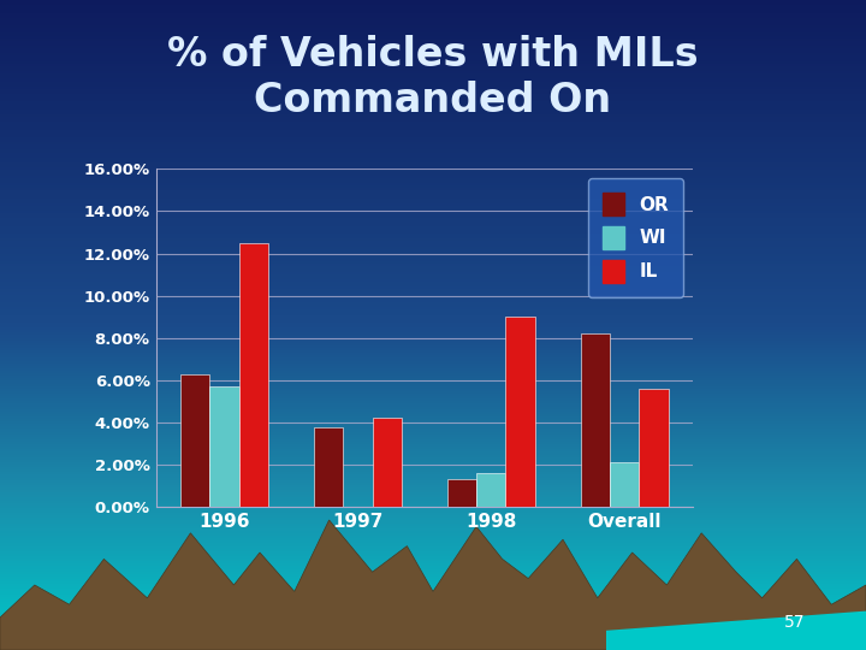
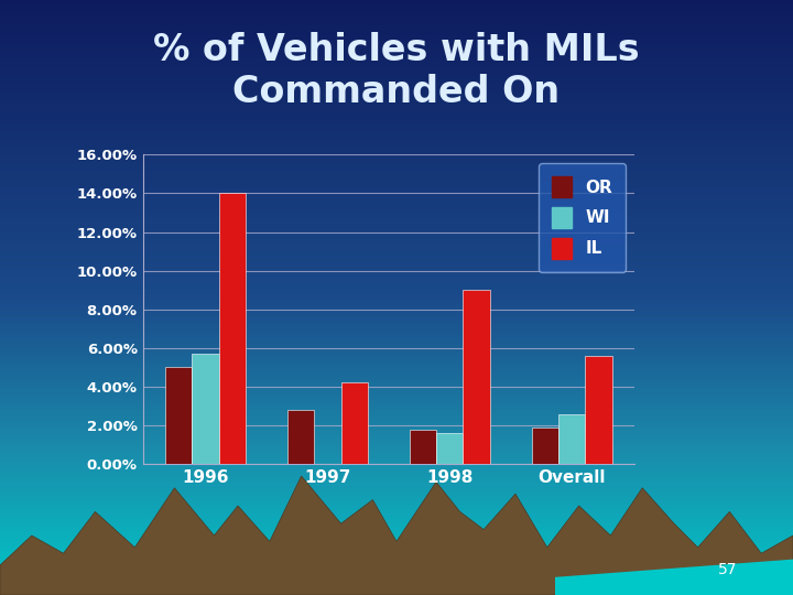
OR/1996: 6.3% -> 5.0%
IL/1996: 12.5% -> 14.0%
OR/1997: 3.8% -> 2.8%
OR/1998: 1.3% -> 1.8%
OR/Overall: 8.2% -> 1.9%
WI/Overall: 2.1% -> 2.6%
